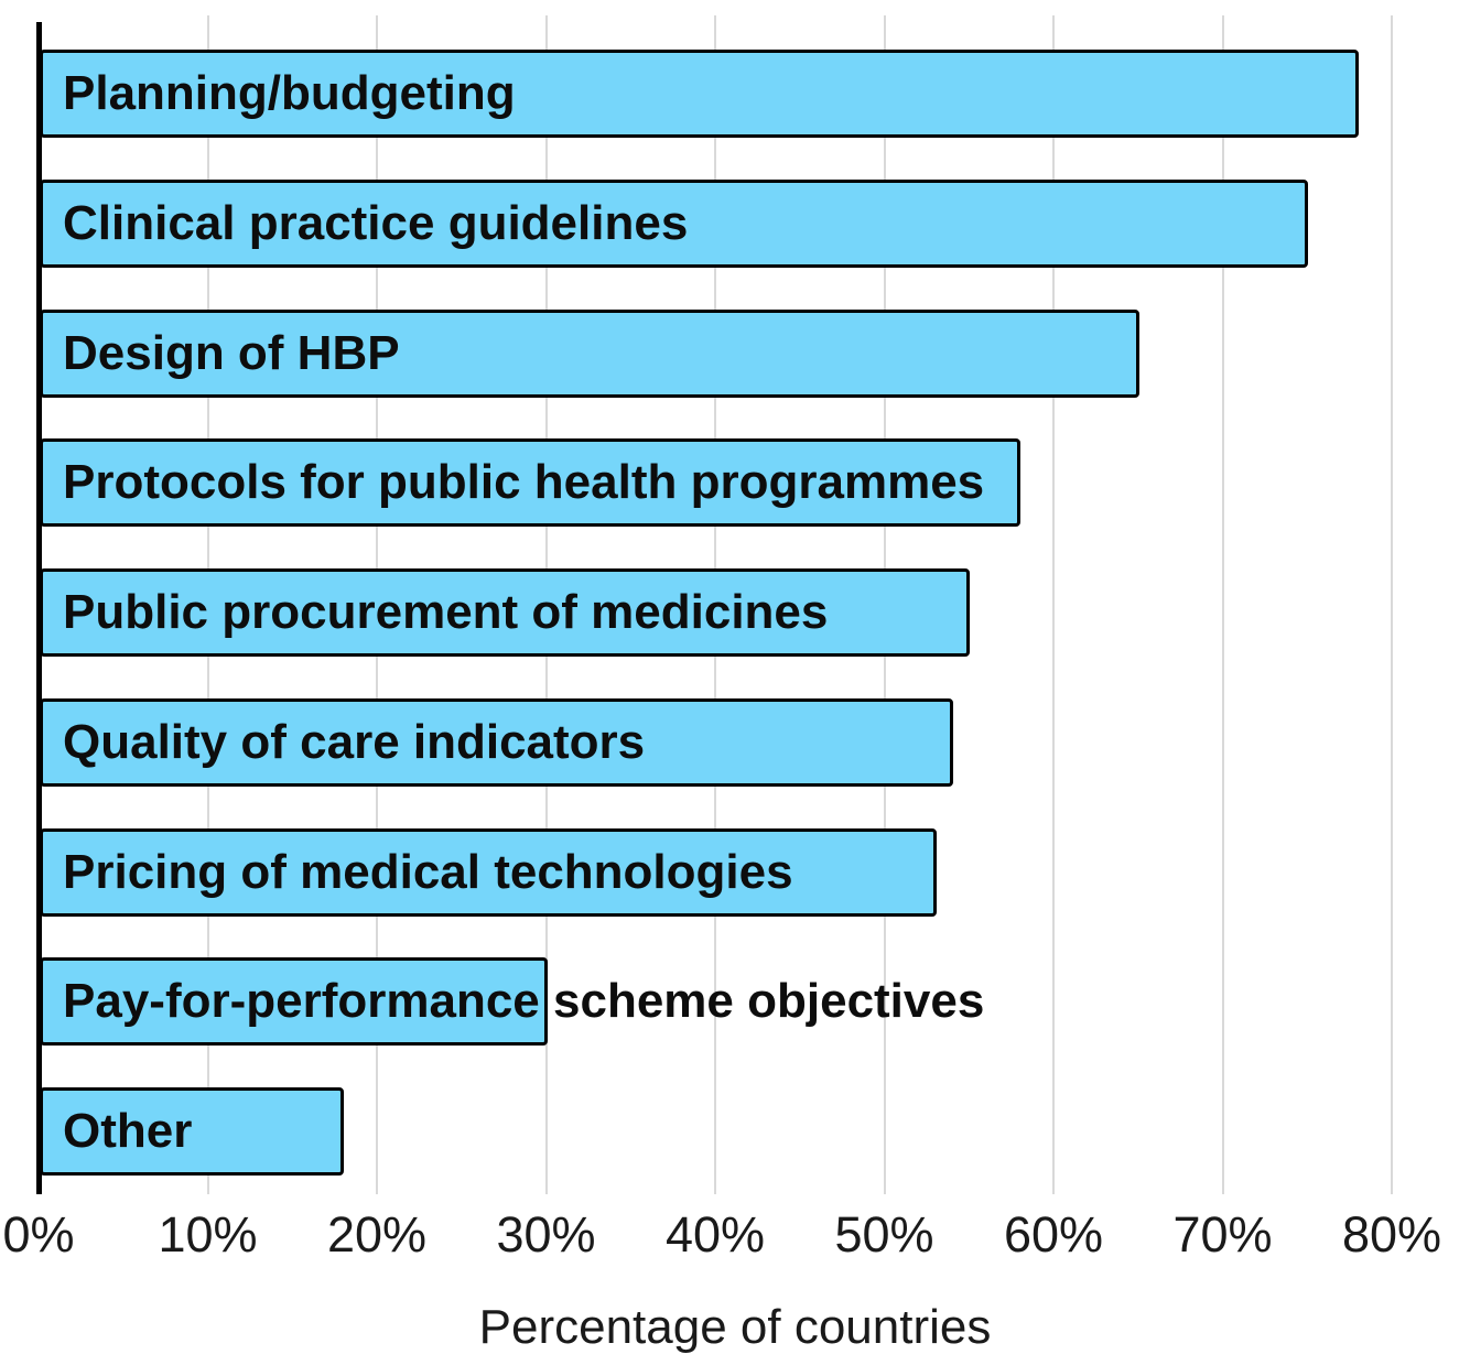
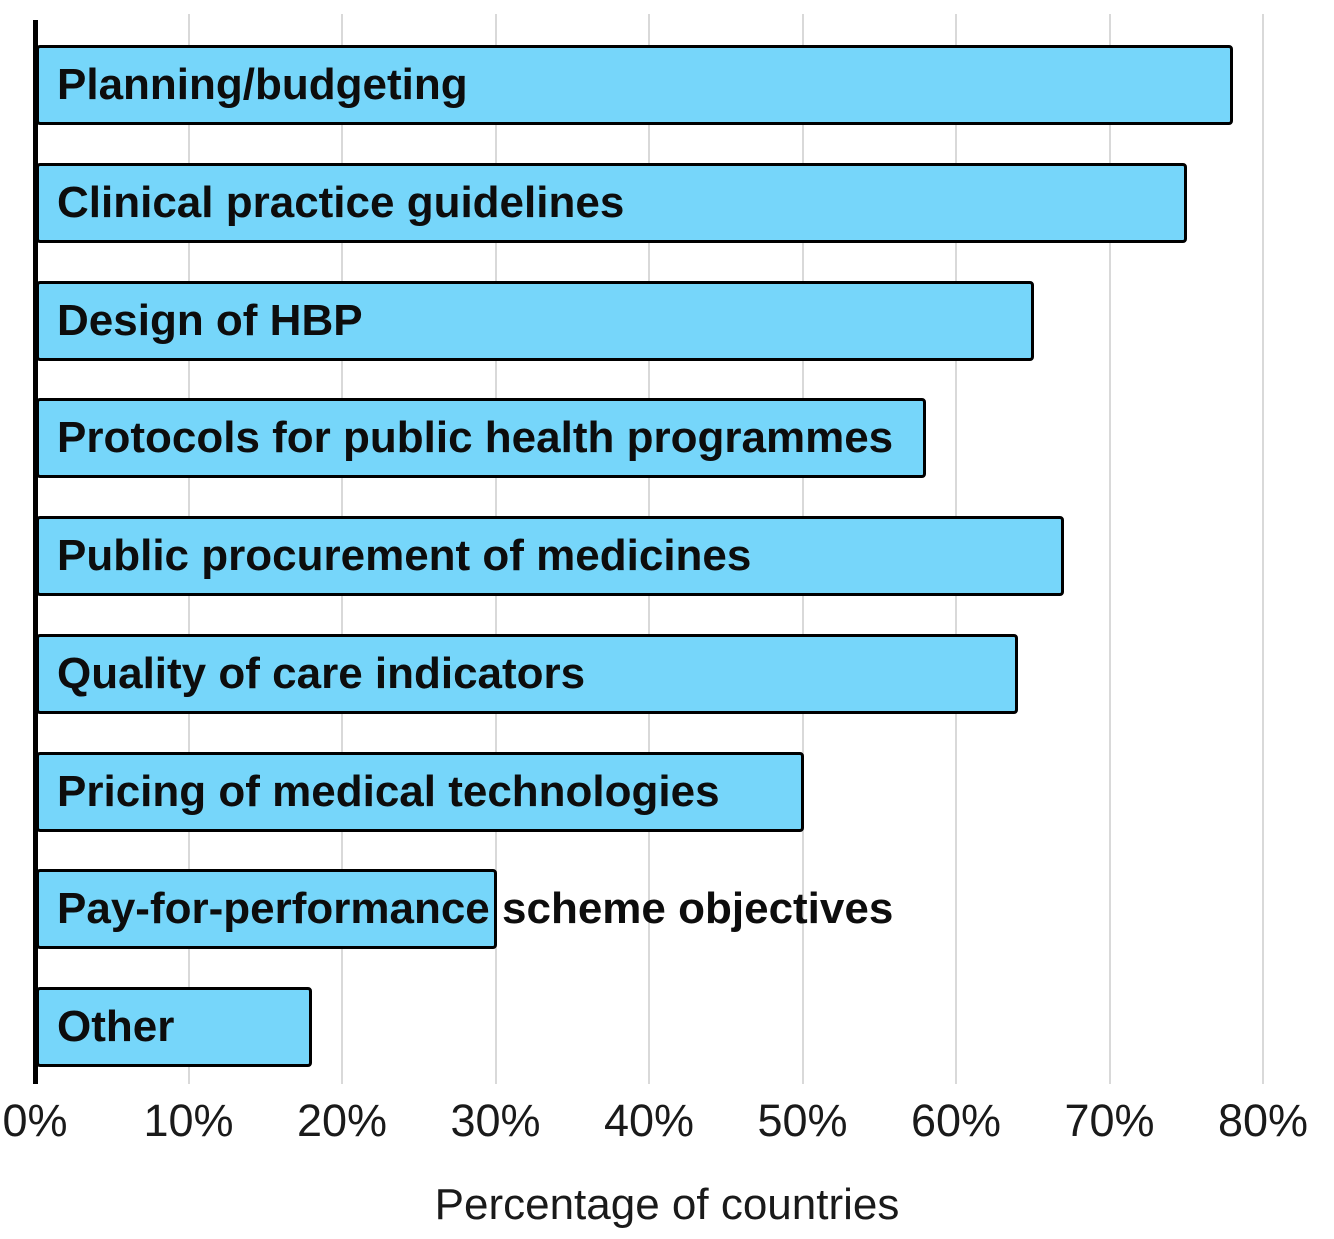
Public procurement of medicines: 55% -> 67%
Quality of care indicators: 54% -> 64%
Pricing of medical technologies: 53% -> 50%
